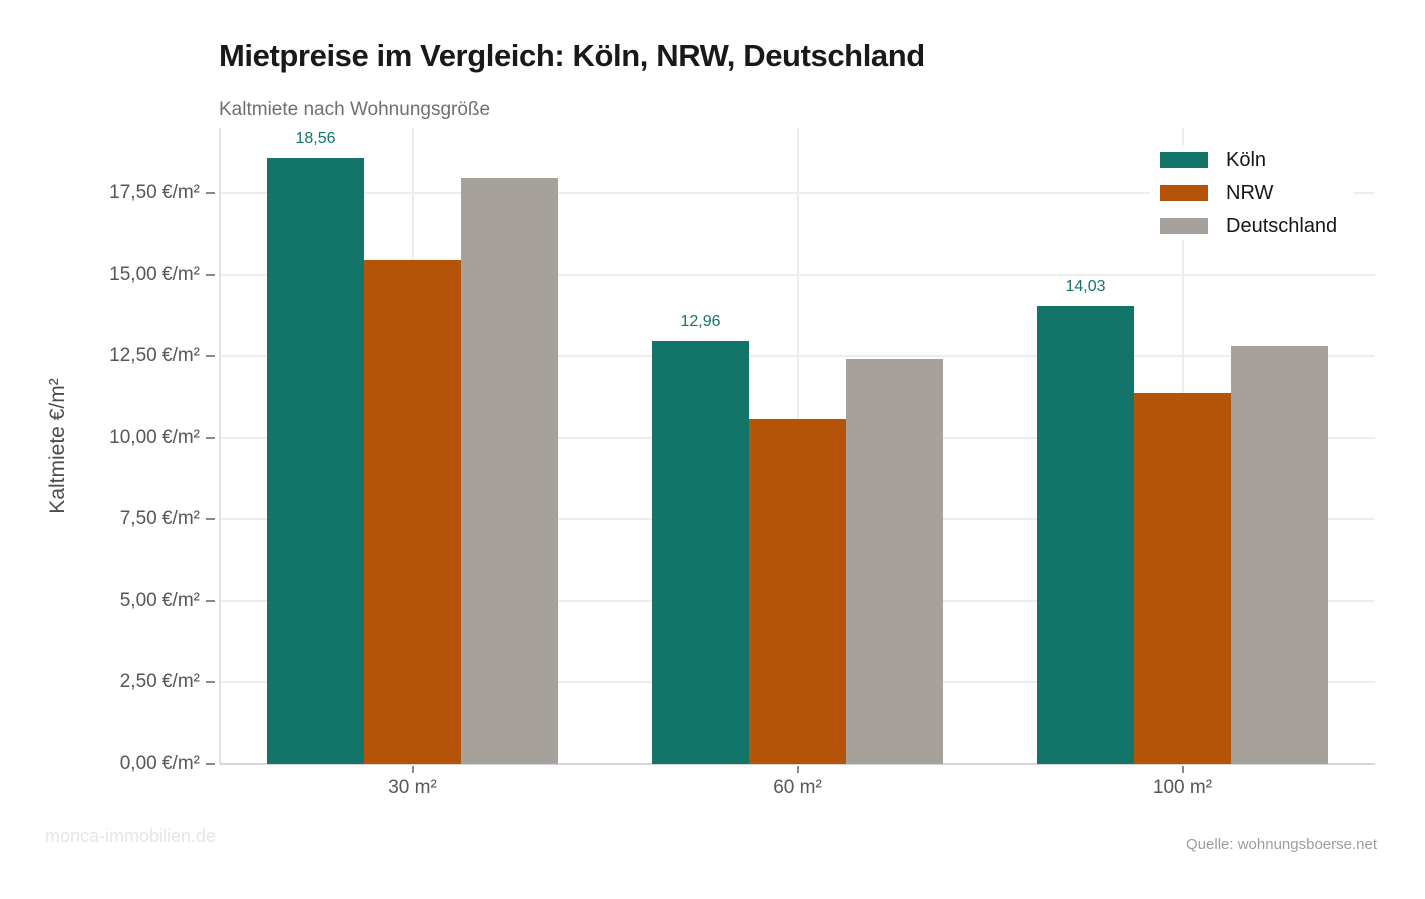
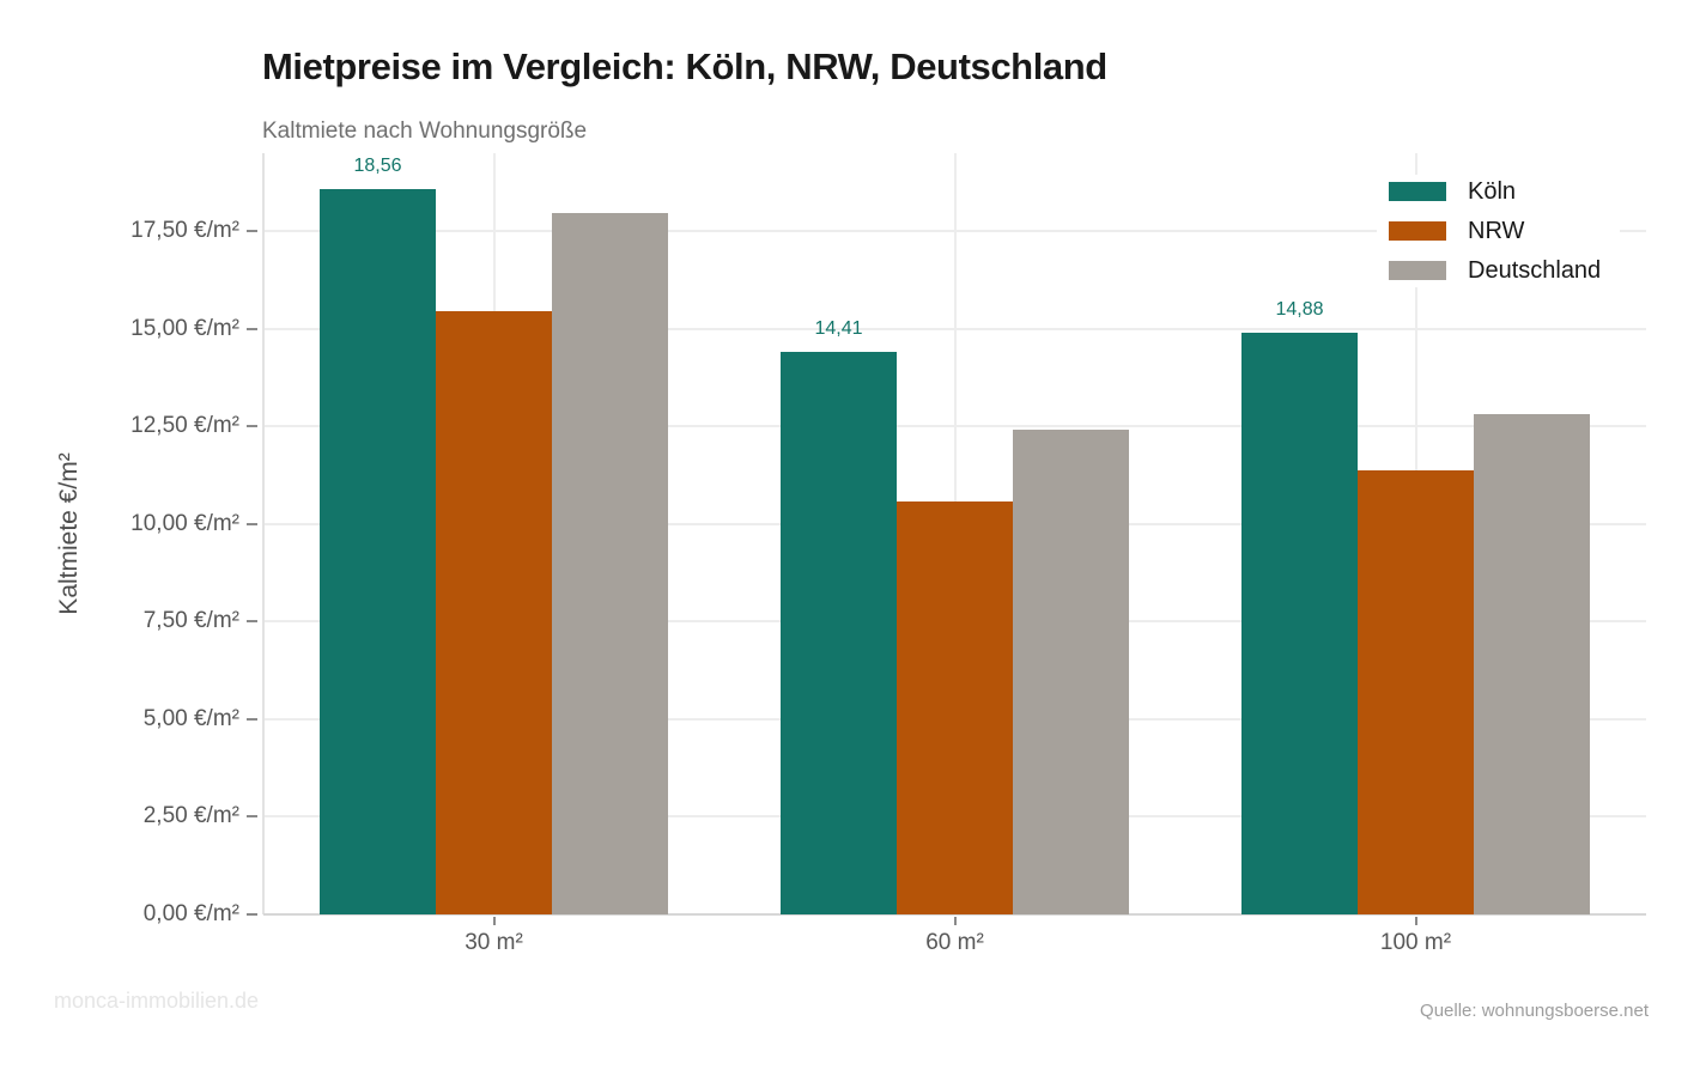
Köln/60 m²: 12,96 -> 14,41
Köln/100 m²: 14,03 -> 14,88
